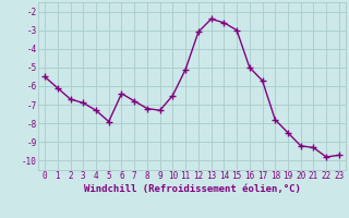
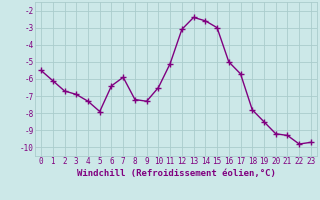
7: -6.8 -> -5.9
